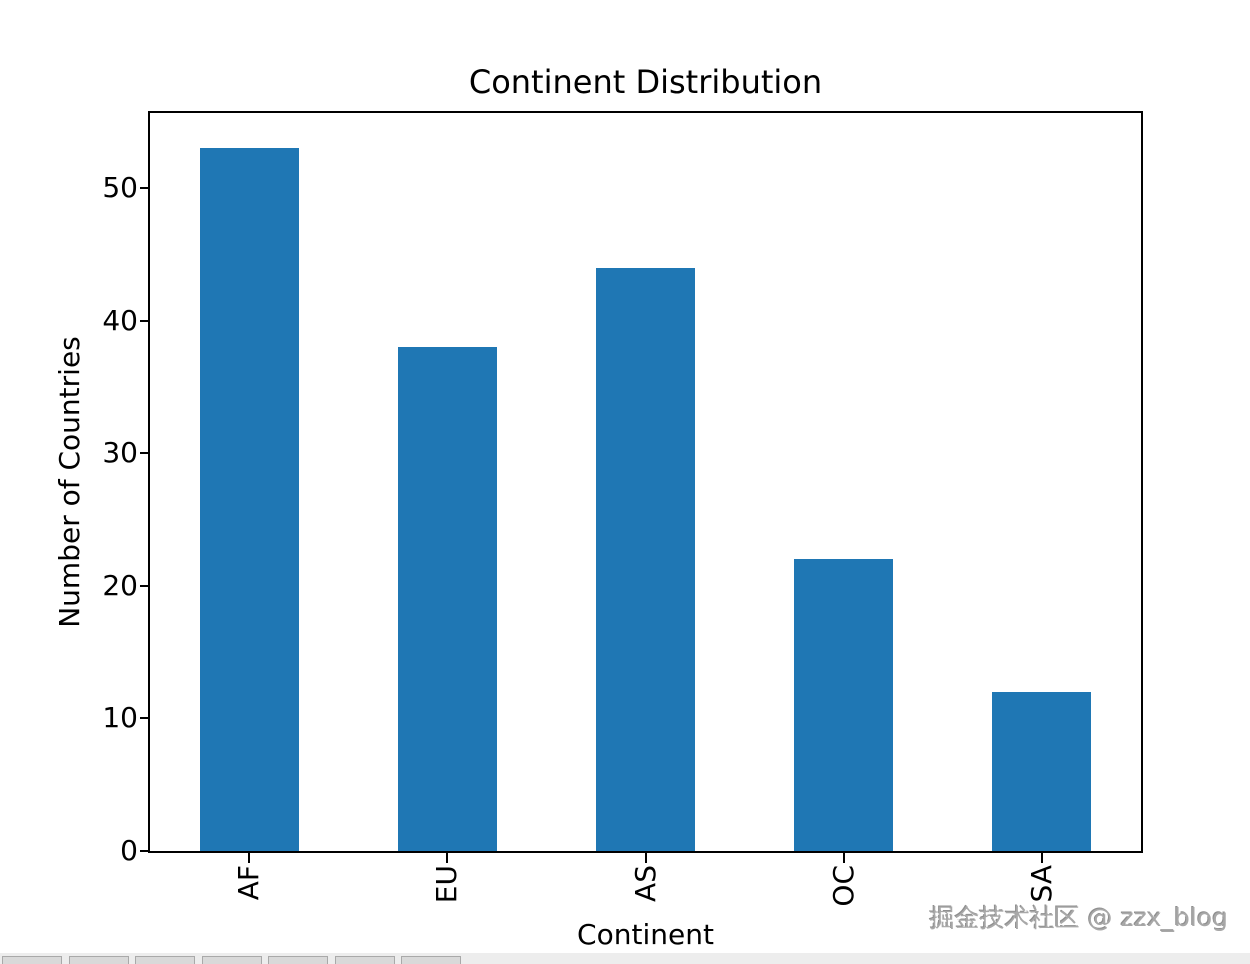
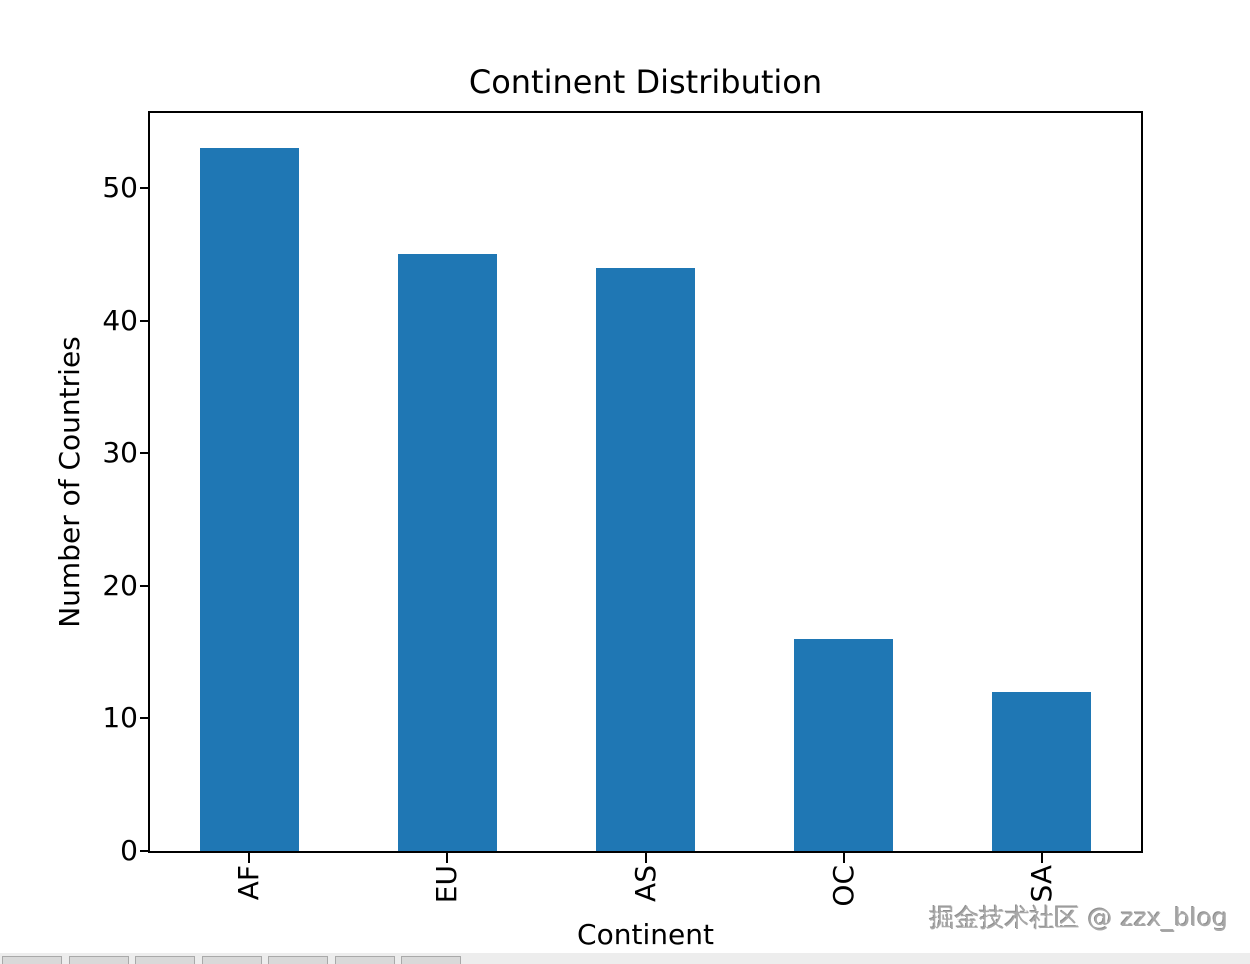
EU: 38 -> 45
OC: 22 -> 16
